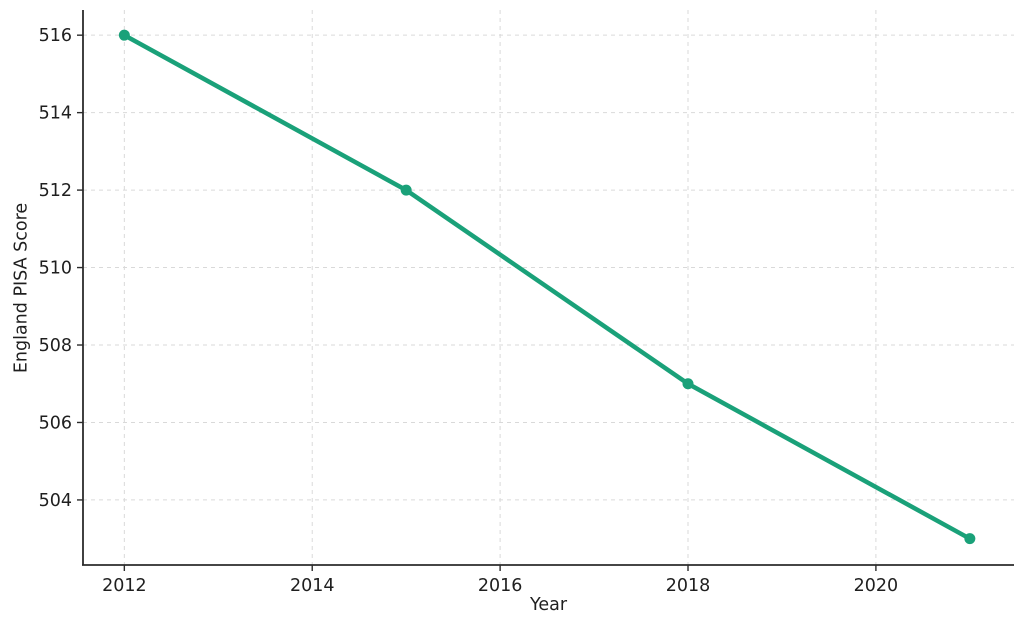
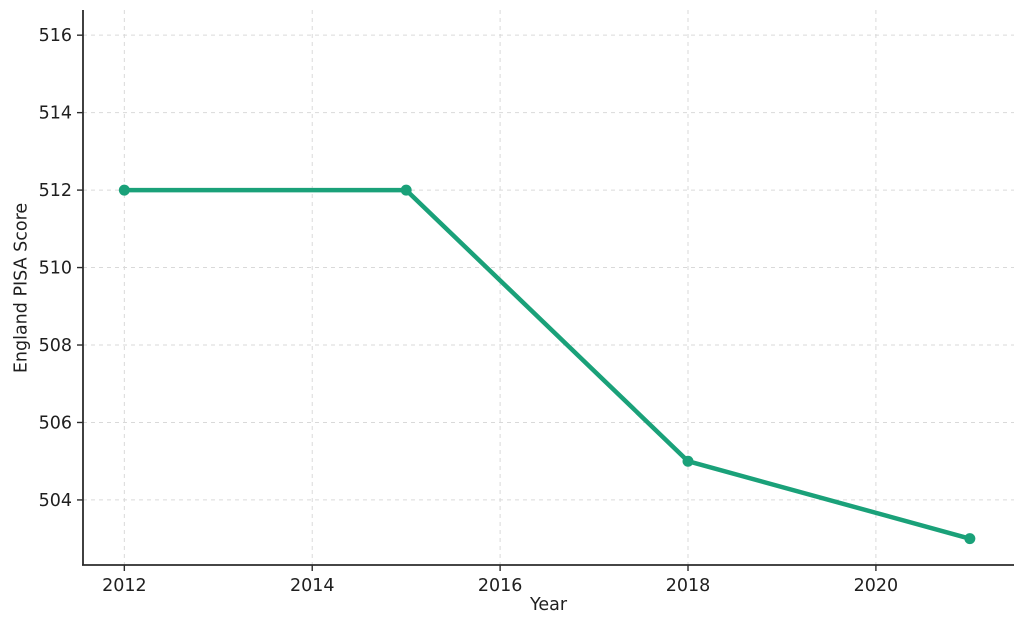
2012: 516 -> 512
2018: 507 -> 505
